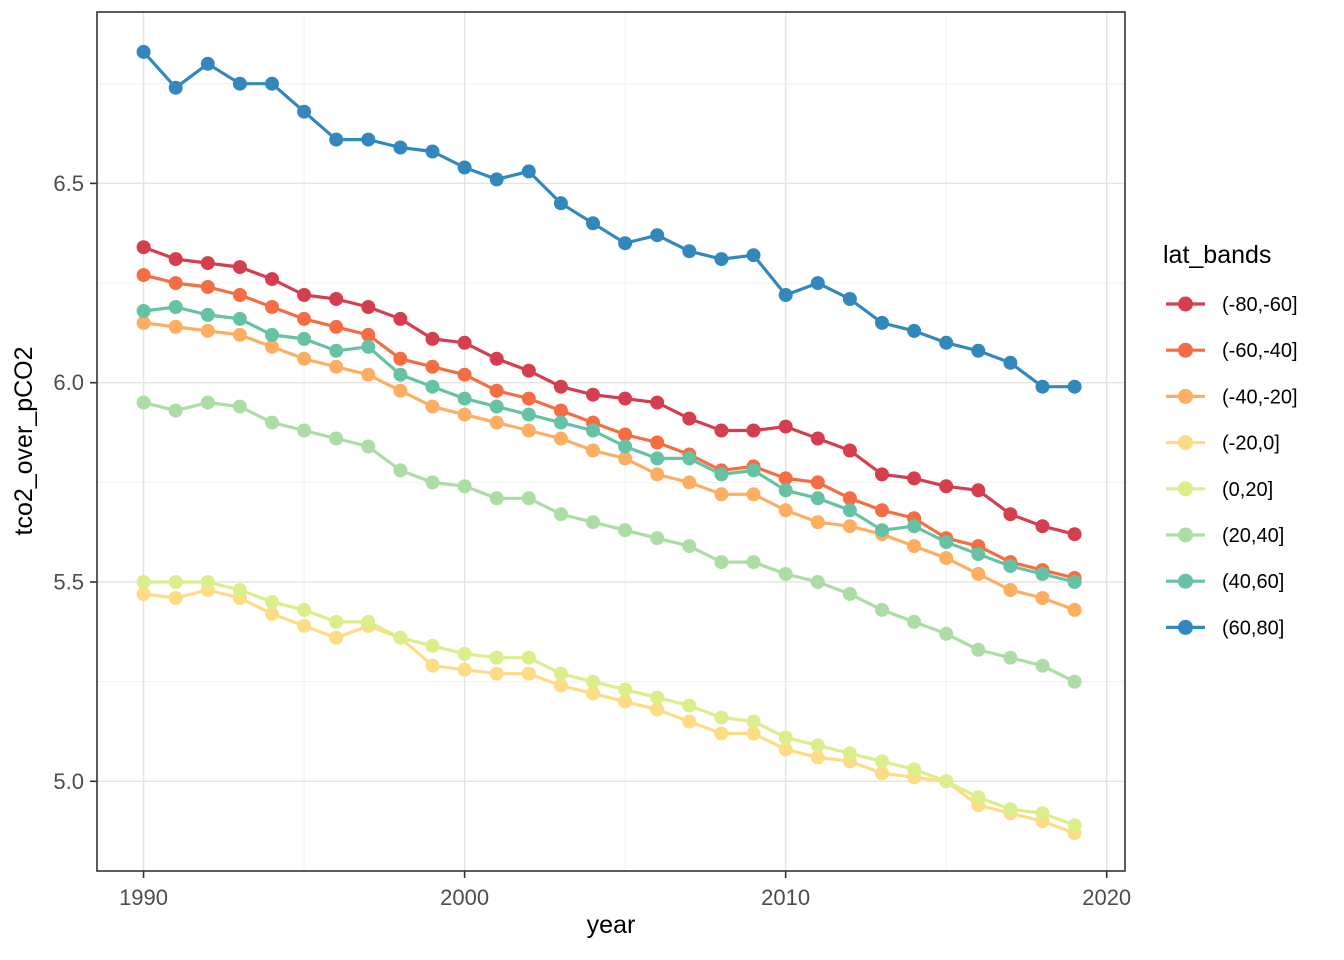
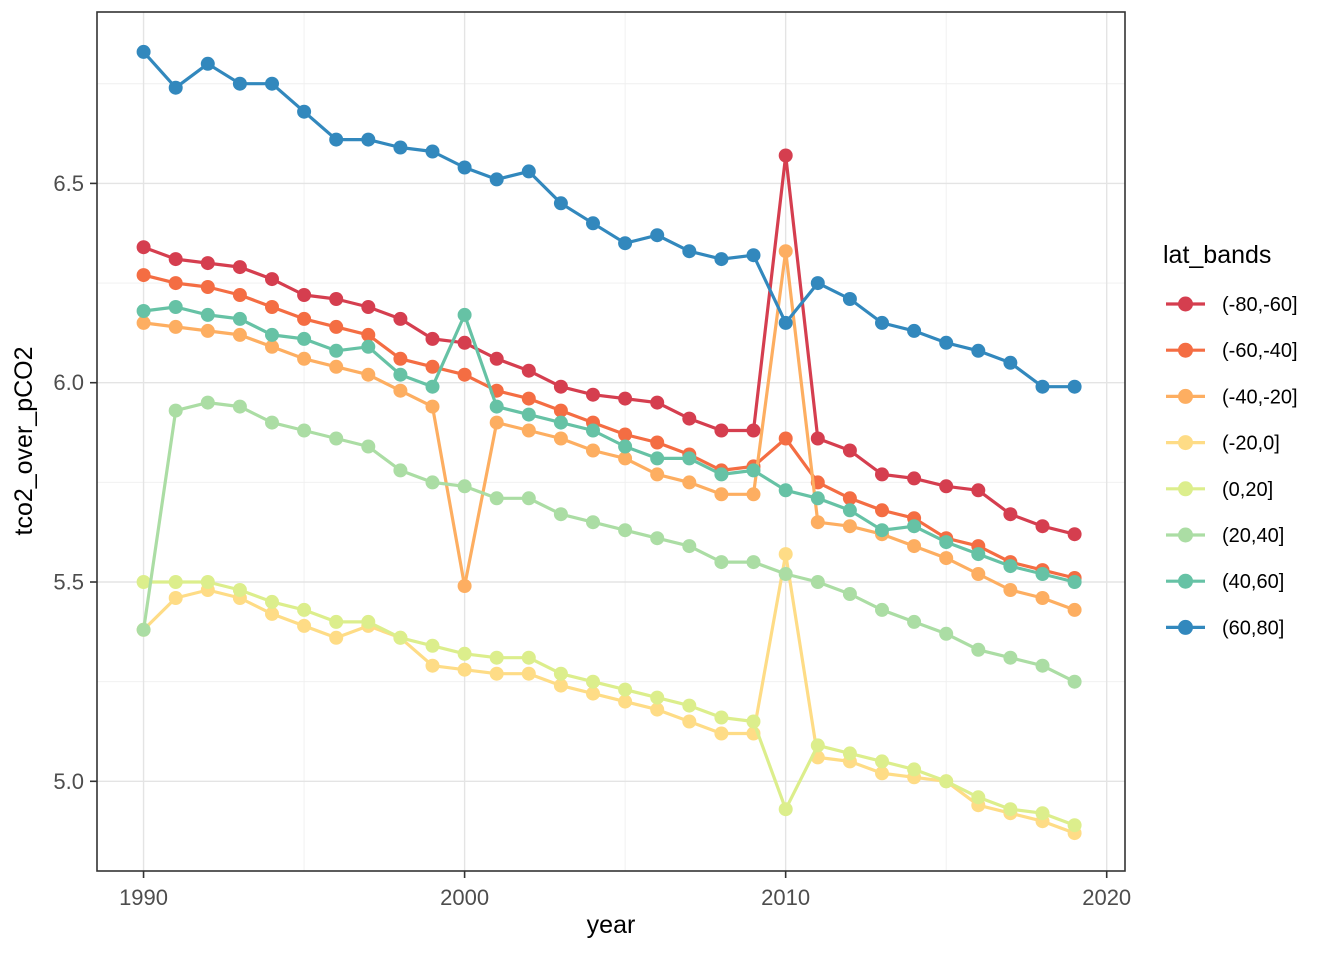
(-20,0]/1990: 5.47 -> 5.38
(20,40]/1990: 5.95 -> 5.38
(-40,-20]/2000: 5.92 -> 5.49
(40,60]/2000: 5.96 -> 6.17
(-80,-60]/2010: 5.89 -> 6.57
(-60,-40]/2010: 5.76 -> 5.86
(-40,-20]/2010: 5.68 -> 6.33
(-20,0]/2010: 5.08 -> 5.57
(0,20]/2010: 5.11 -> 4.93
(60,80]/2010: 6.22 -> 6.15
